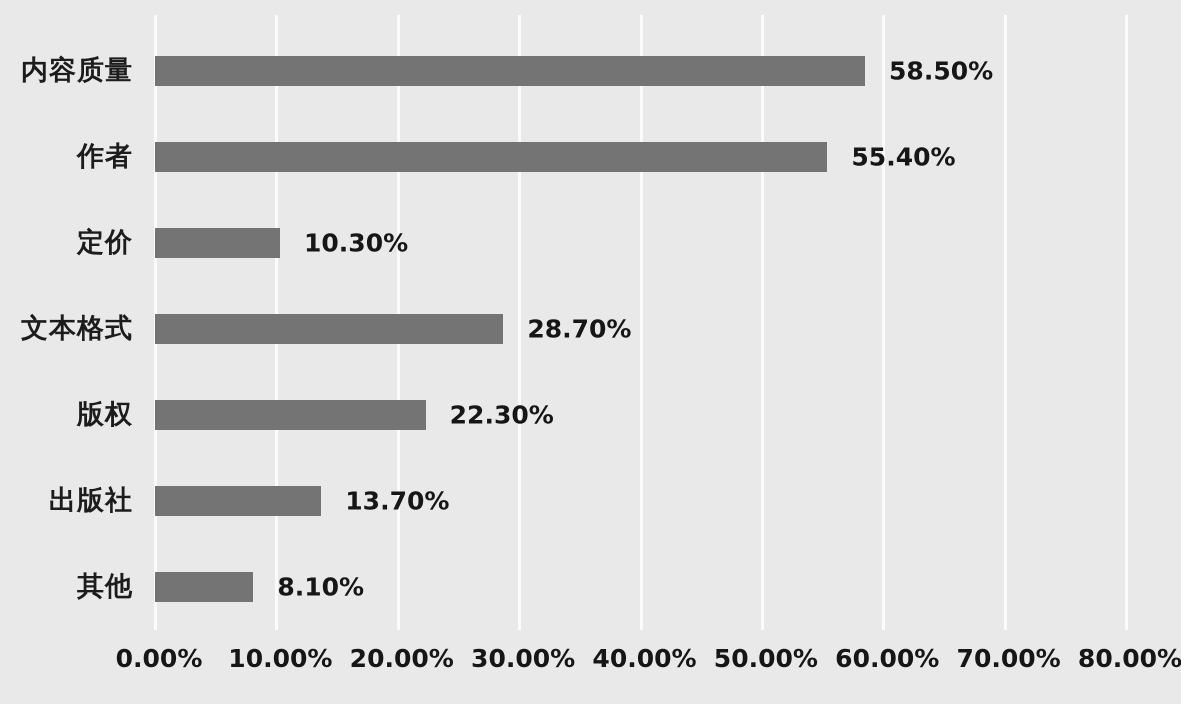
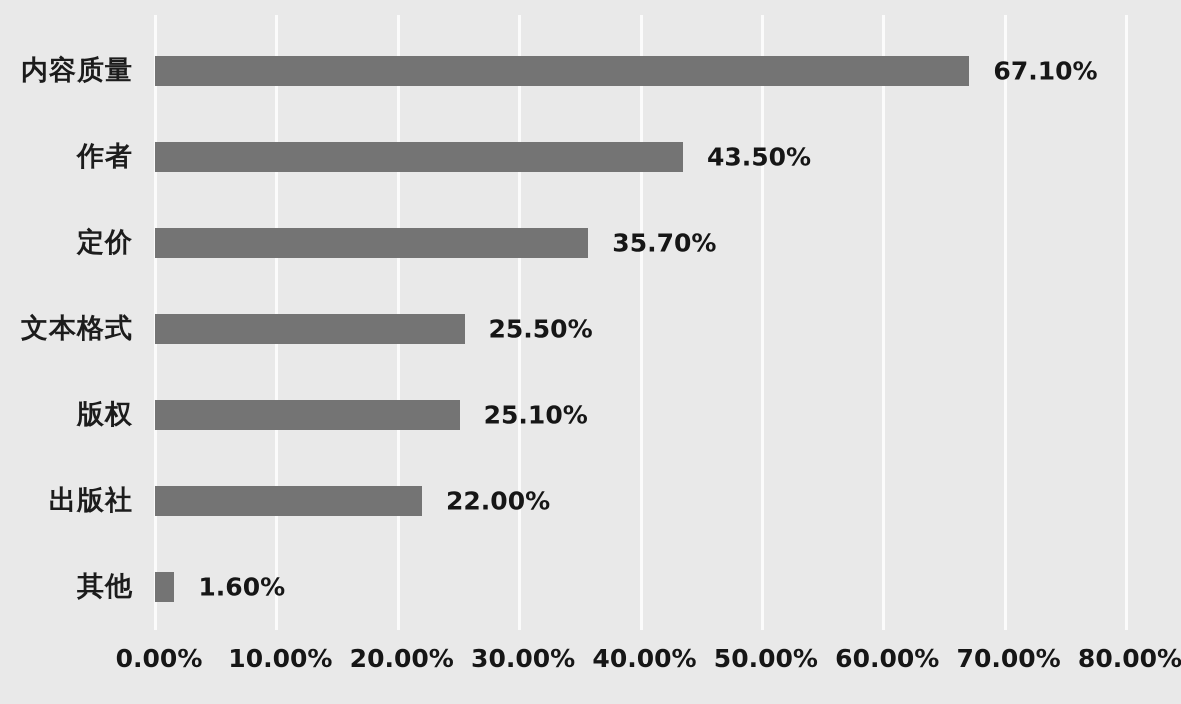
内容质量: 58.50% -> 67.10%
作者: 55.40% -> 43.50%
定价: 10.30% -> 35.70%
文本格式: 28.70% -> 25.50%
版权: 22.30% -> 25.10%
出版社: 13.70% -> 22.00%
其他: 8.10% -> 1.60%
